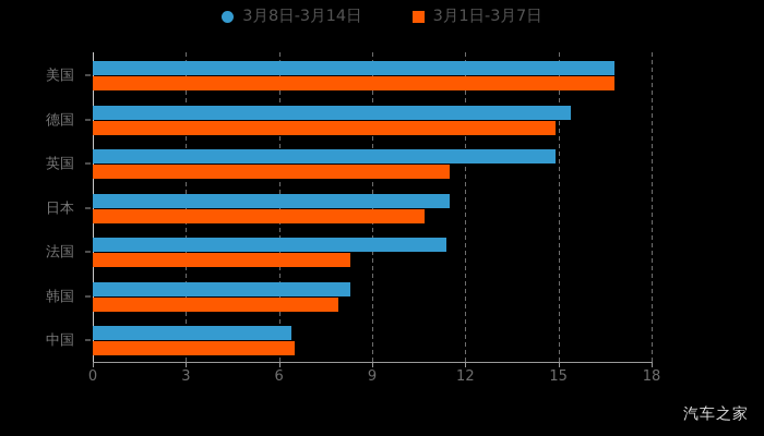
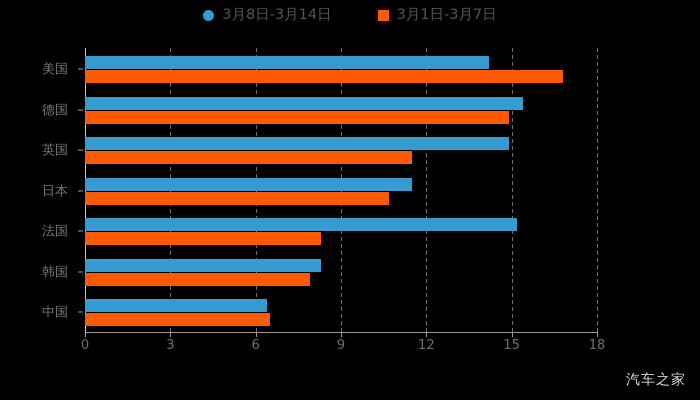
3月8日-3月14日/美国: 16.8 -> 14.2
3月8日-3月14日/法国: 11.4 -> 15.2
